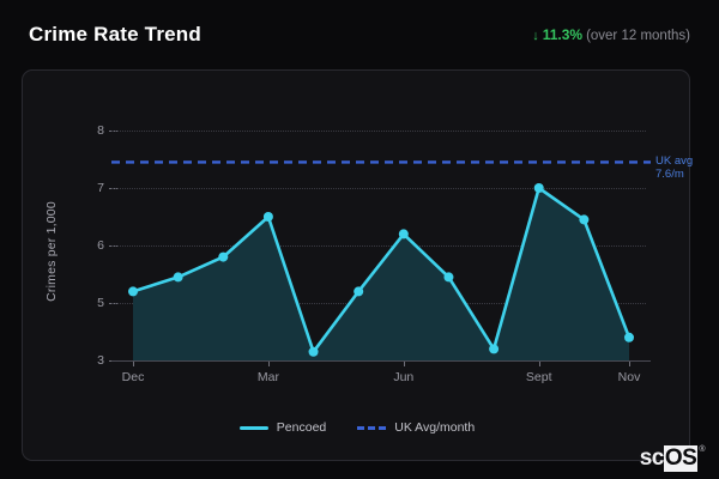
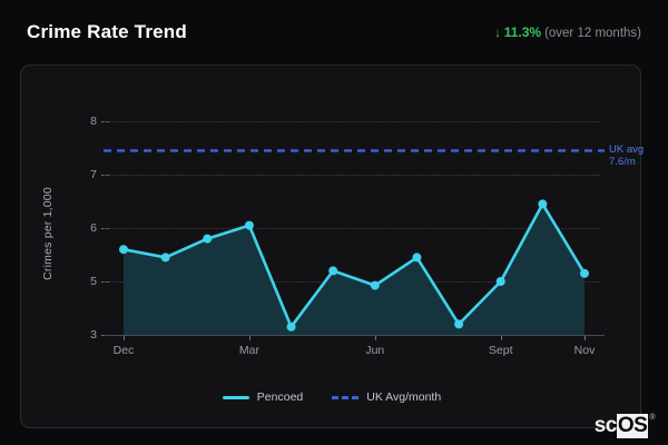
Dec: 5.2 -> 5.6
Mar: 6.5 -> 6.0
Jun: 6.2 -> 4.8
Sept: 7.0 -> 5.0
Nov: 3.8 -> 5.2
